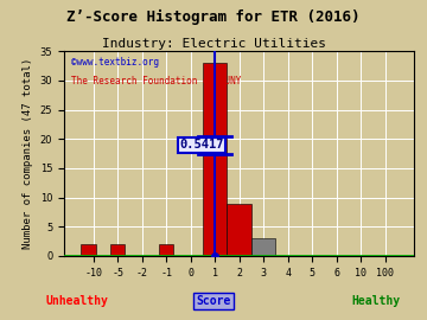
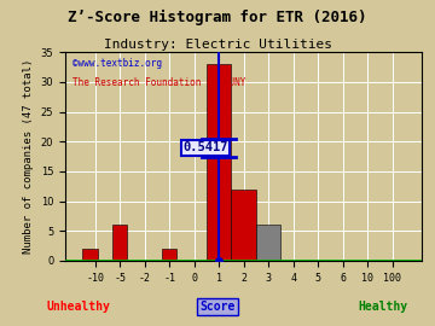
-5: 2 -> 6
2: 9 -> 12
3: 3 -> 6
